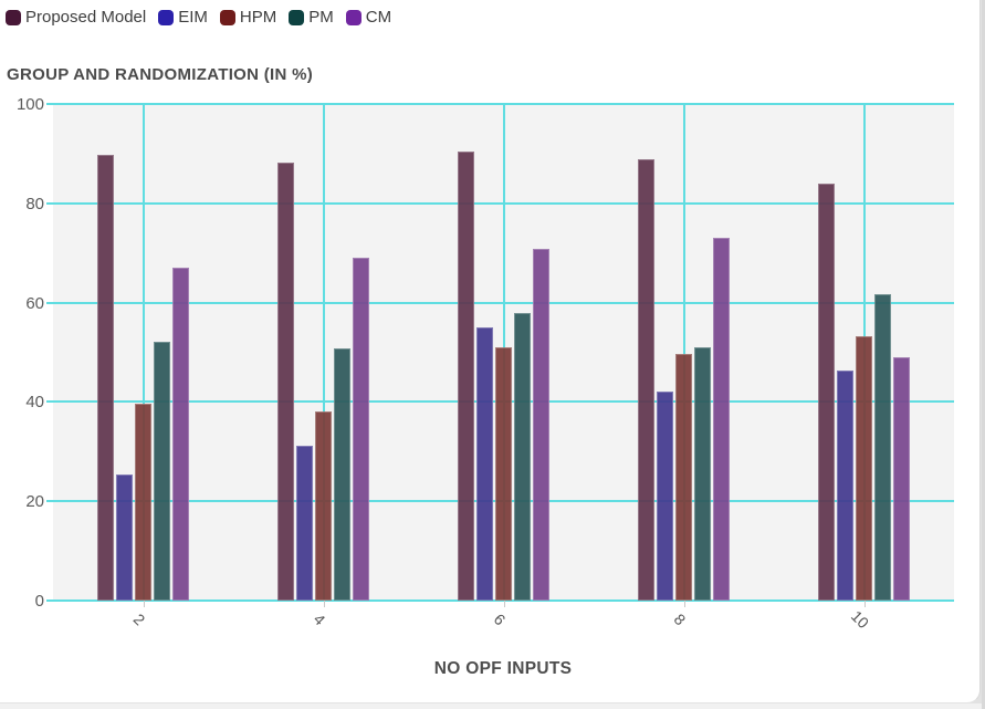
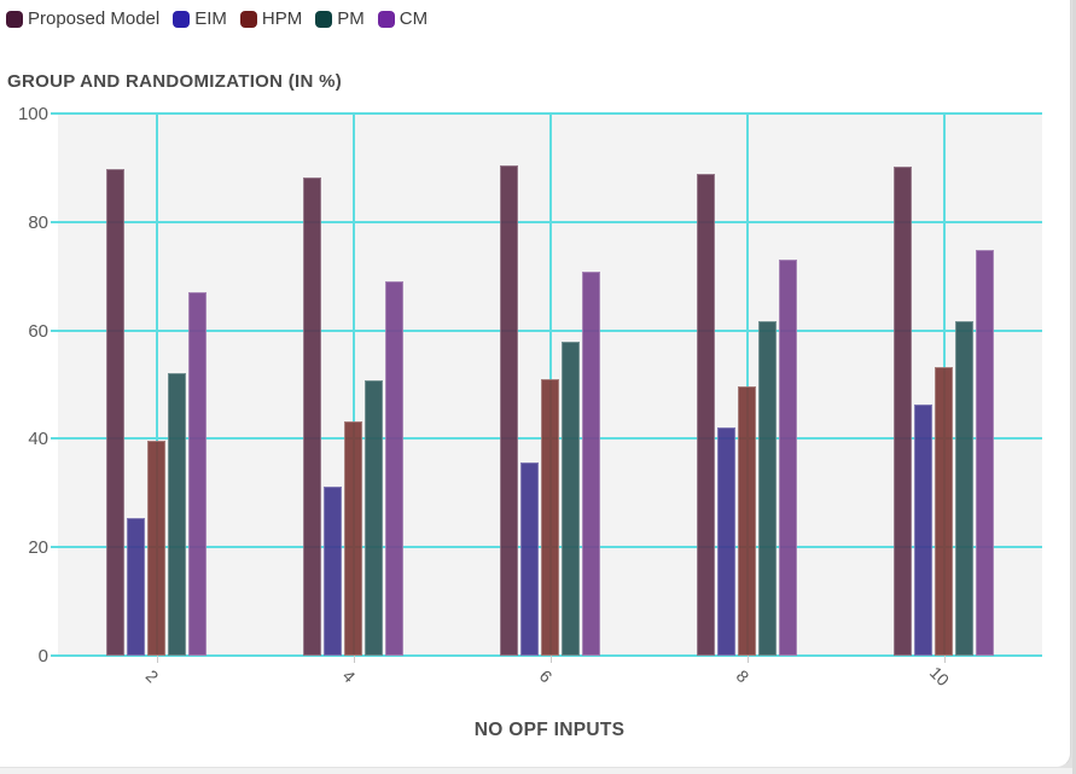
HPM/4: 38 -> 43
EIM/6: 55 -> 36
PM/8: 51 -> 62
Proposed Model/10: 84 -> 90
CM/10: 49 -> 75
